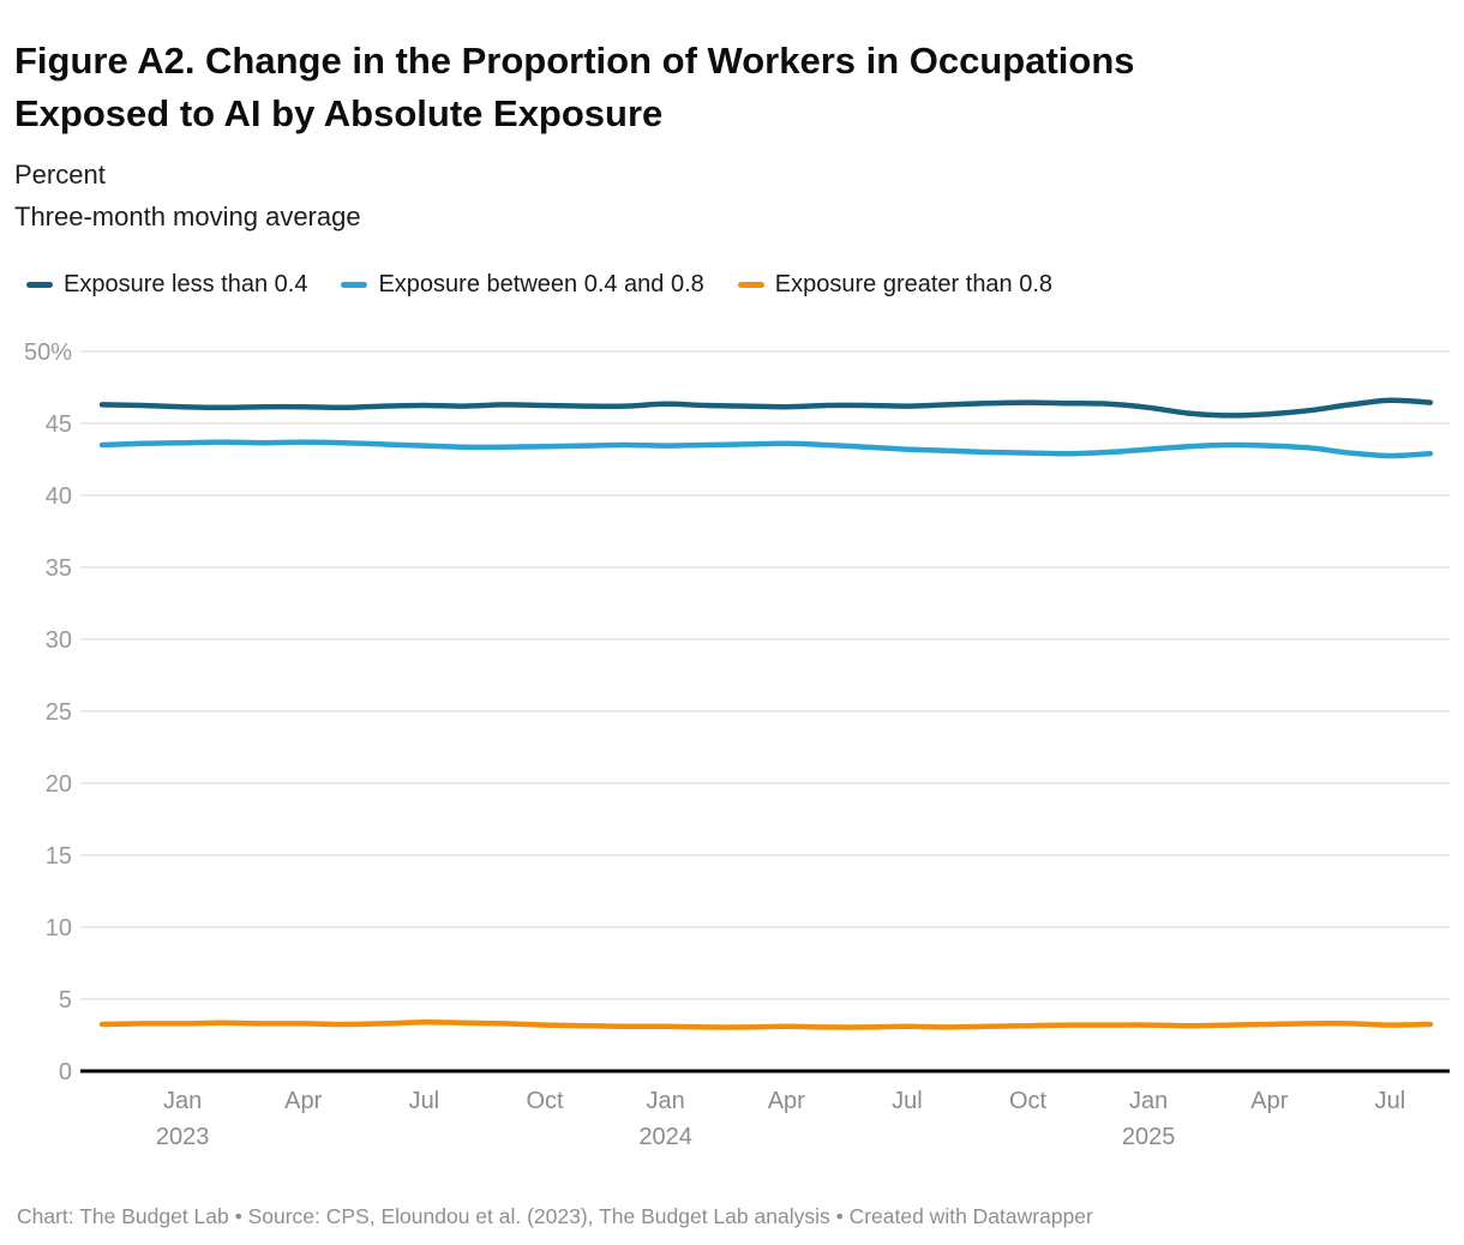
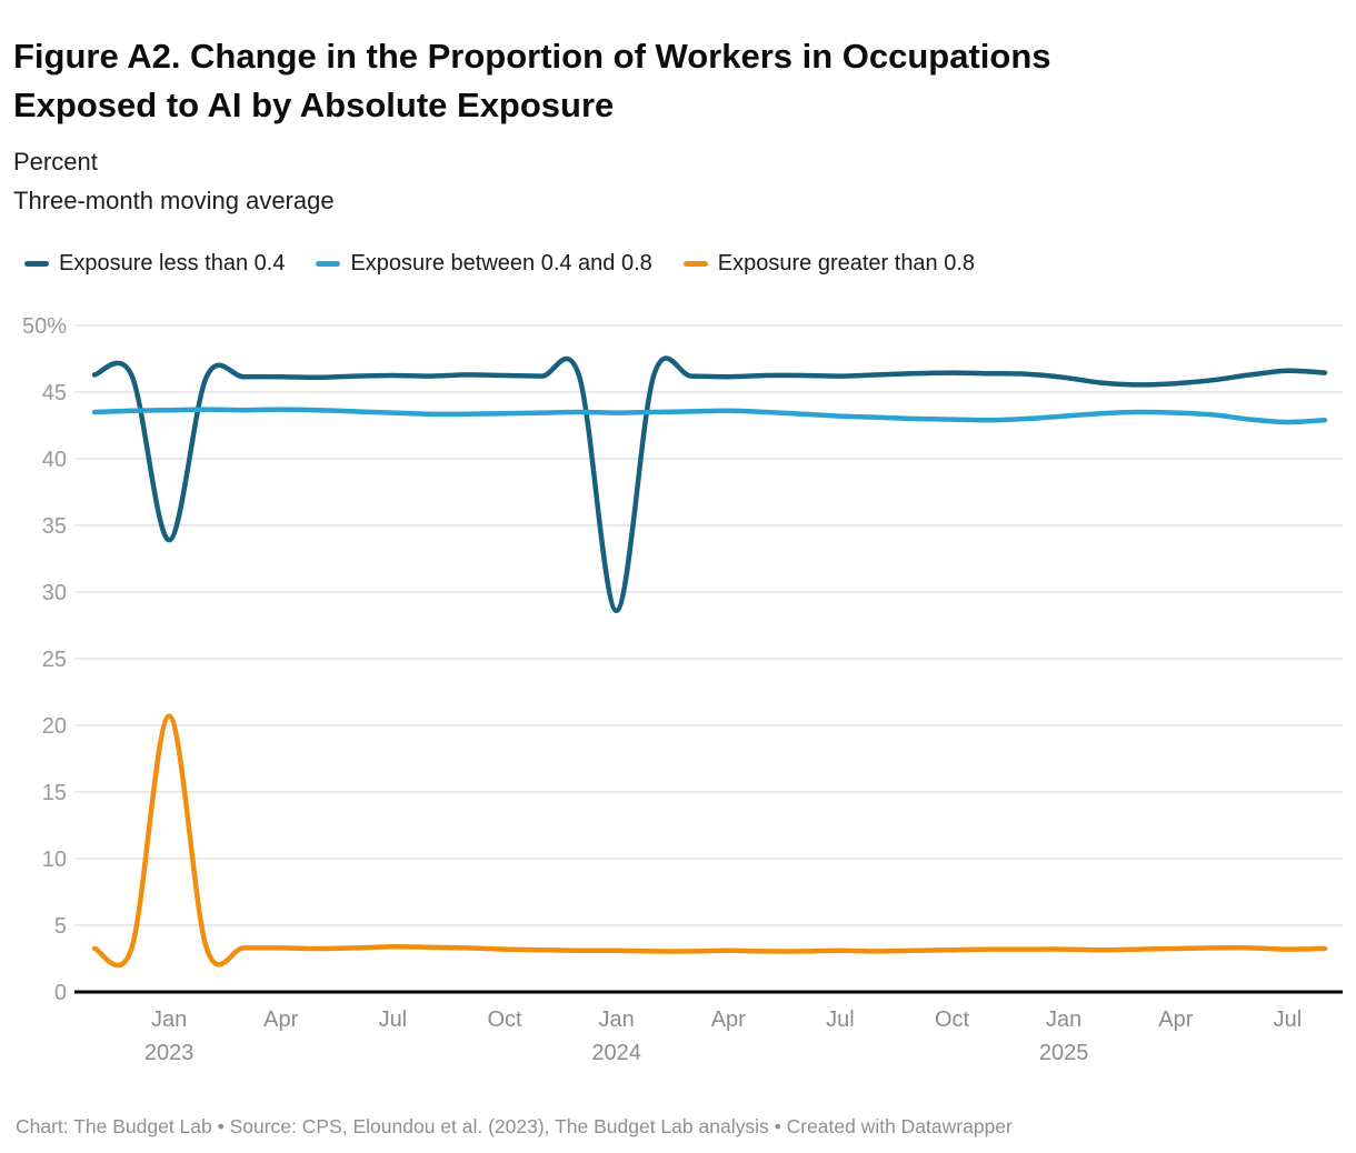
Exposure less than 0.4/Jan 2023: 46.1% -> 33.9%
Exposure greater than 0.8/Jan 2023: 3.3% -> 20.7%
Exposure less than 0.4/Jan 2024: 46.4% -> 28.6%
